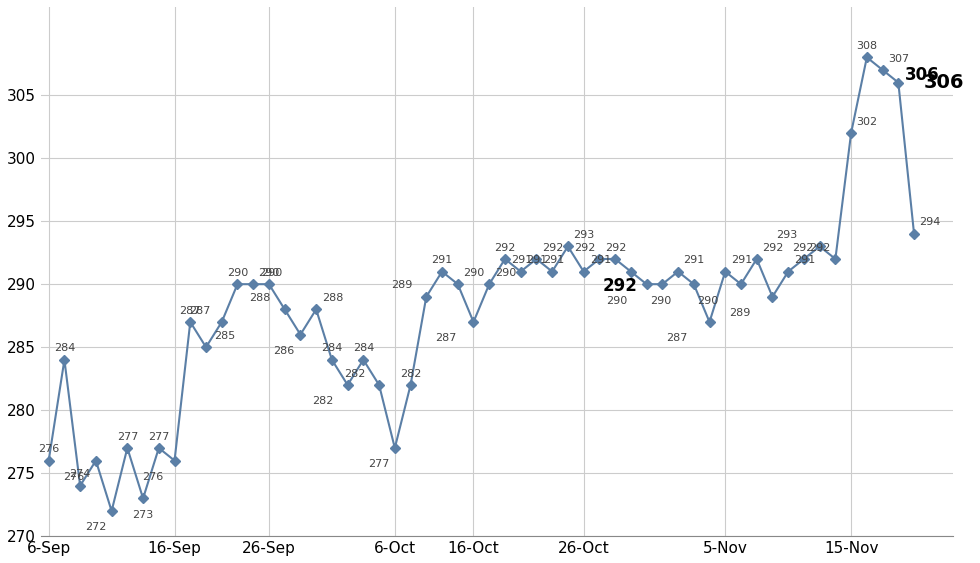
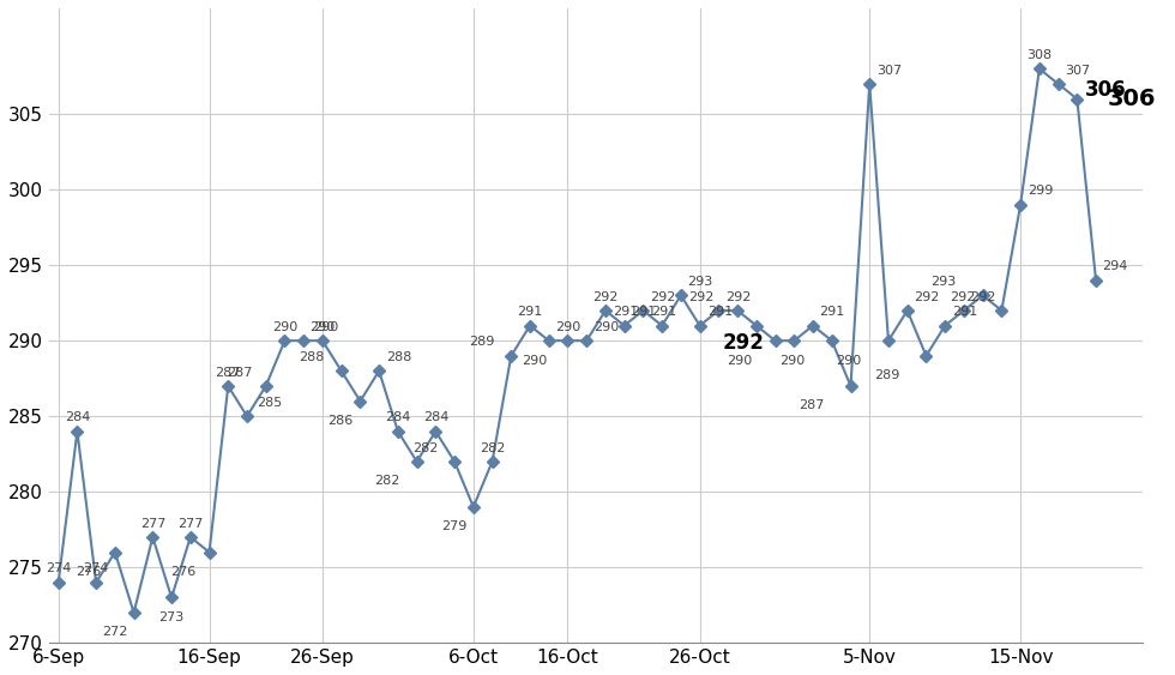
6-Sep: 276 -> 274
6-Oct: 277 -> 279
16-Oct: 287 -> 290
5-Nov: 291 -> 307
15-Nov: 302 -> 299
